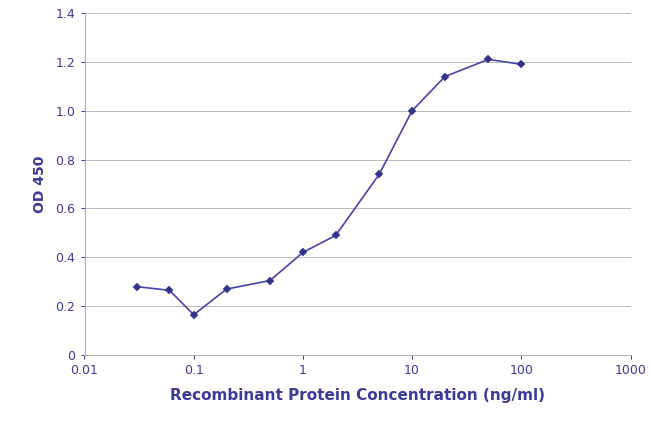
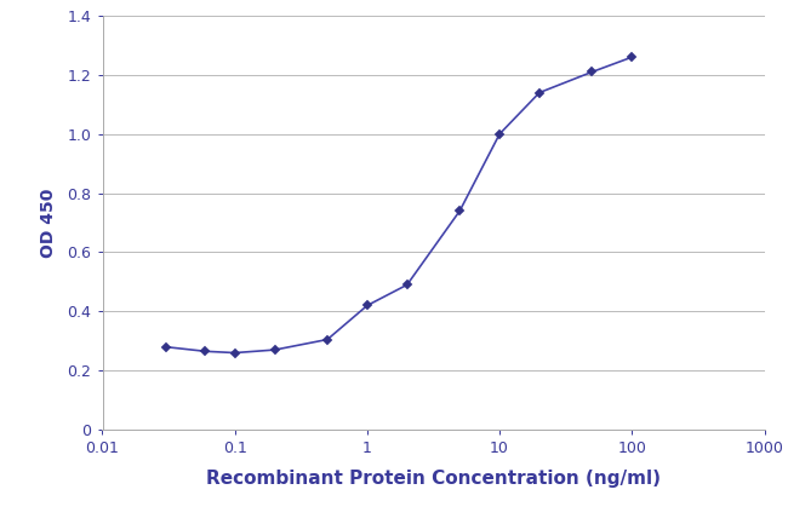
0.1: 0.165 -> 0.260
100: 1.190 -> 1.260
